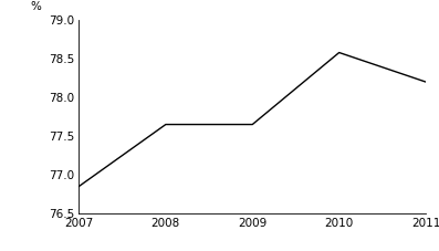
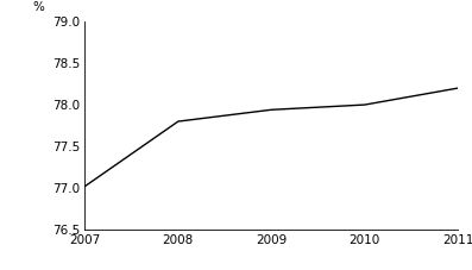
2007: 76.85 -> 77.02
2008: 77.65 -> 77.80
2009: 77.65 -> 77.94
2010: 78.58 -> 78.00
